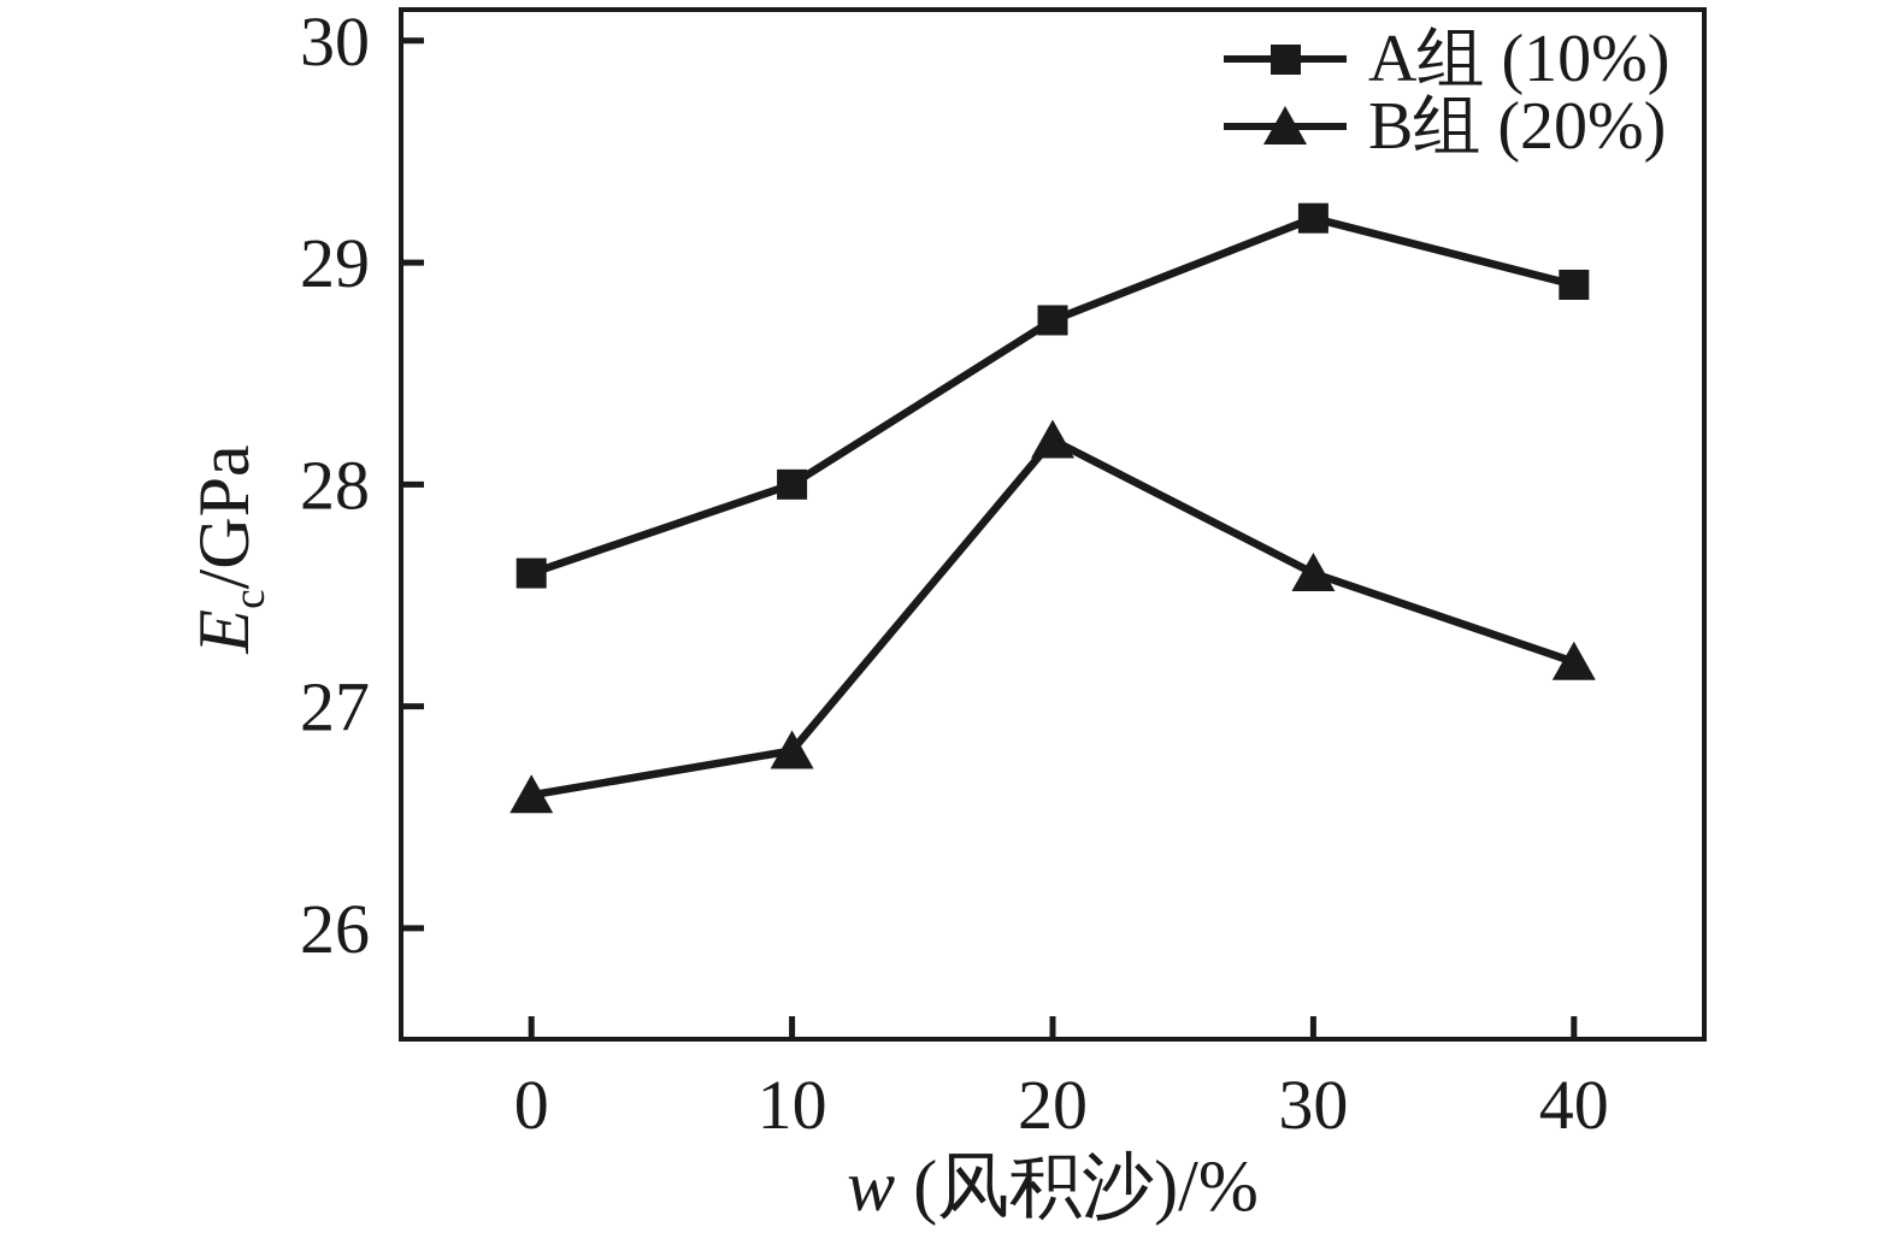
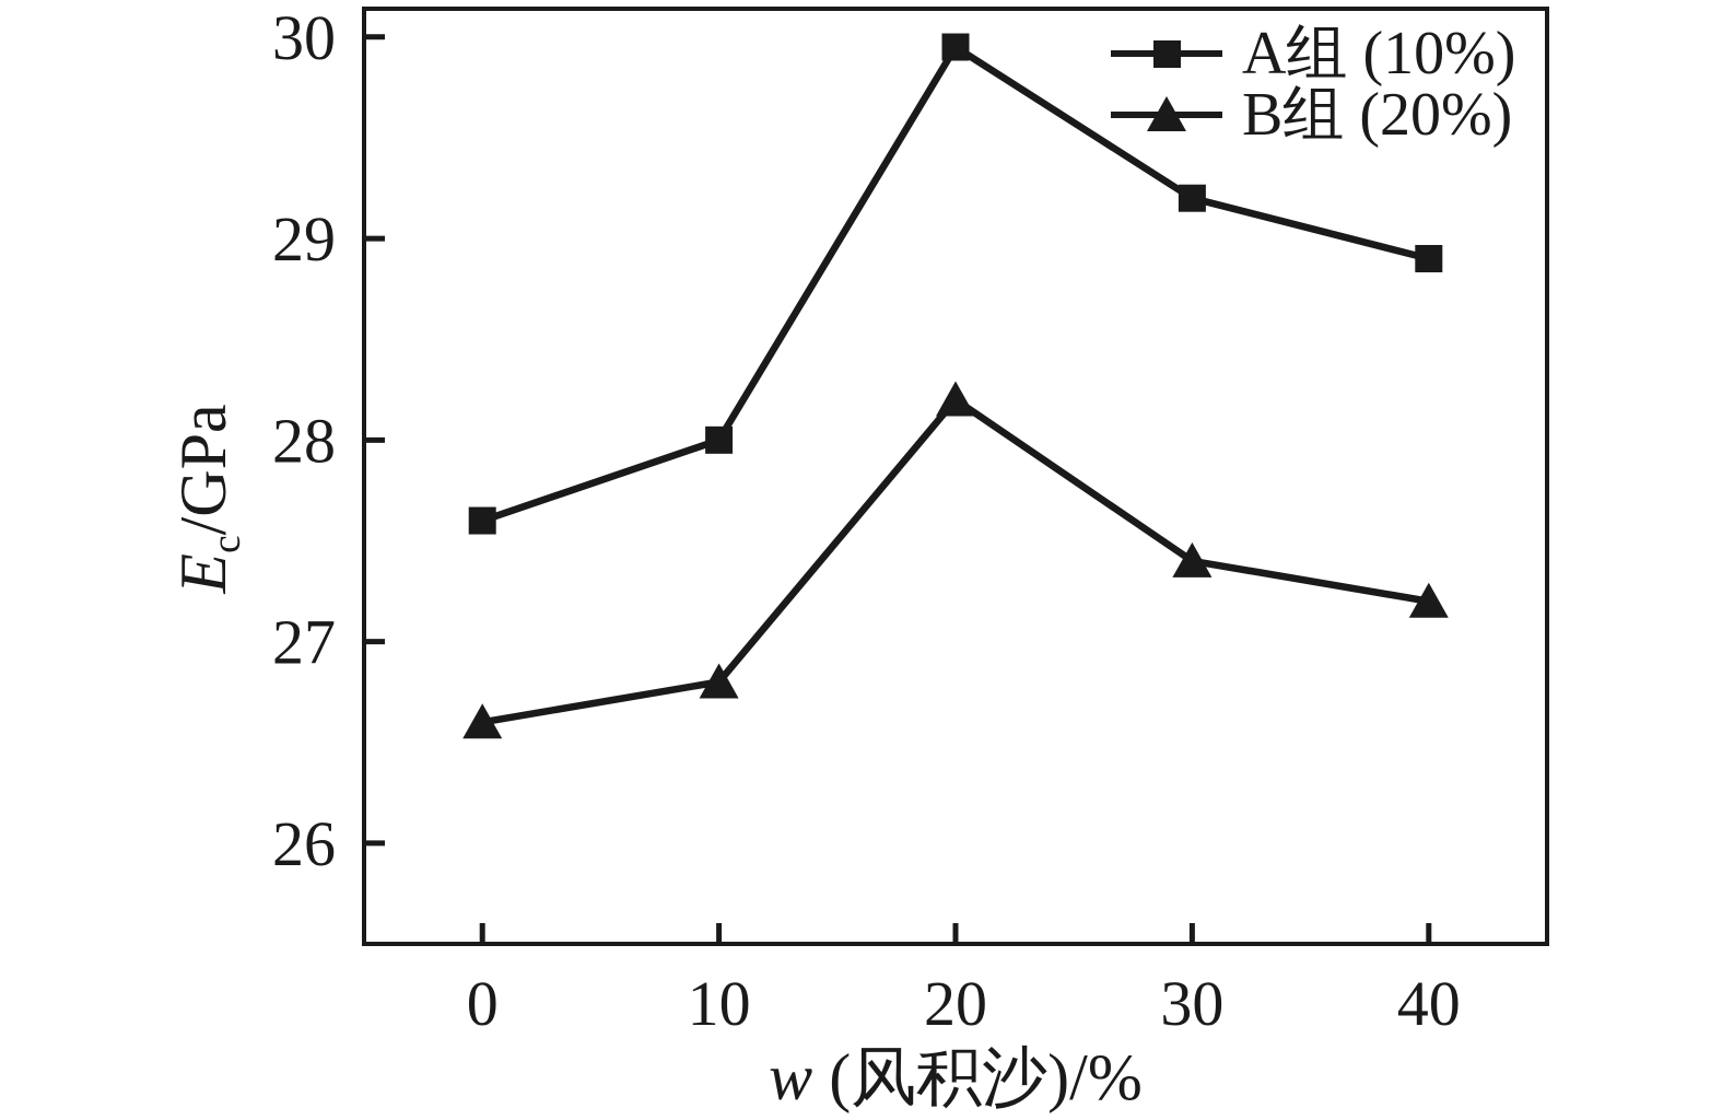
A组 (10%)/20: 28.74 -> 29.95
B组 (20%)/30: 27.6 -> 27.4
